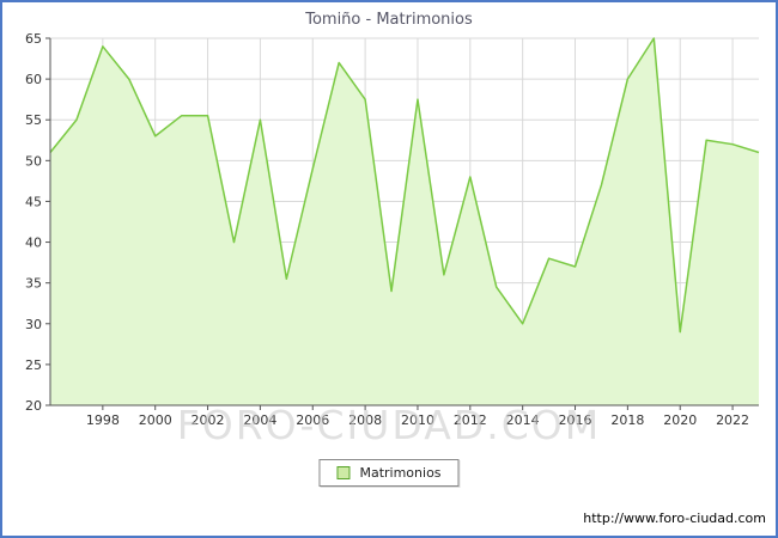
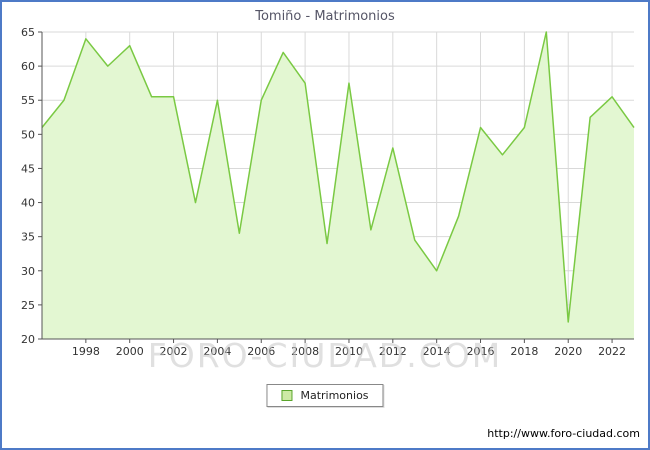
2000: 53 -> 63
2006: 49 -> 55
2016: 37 -> 51
2018: 60 -> 51
2020: 29 -> 22
2022: 52 -> 56
